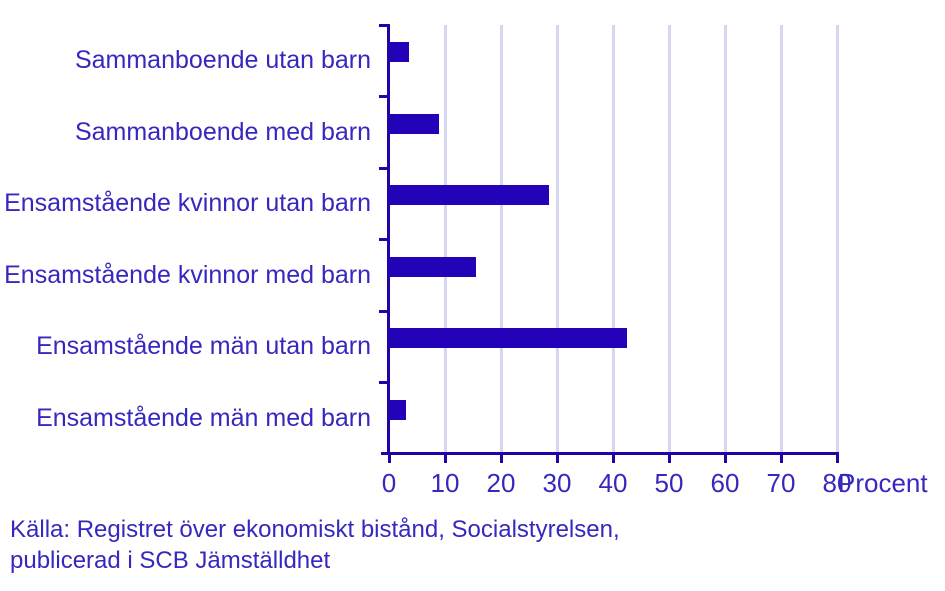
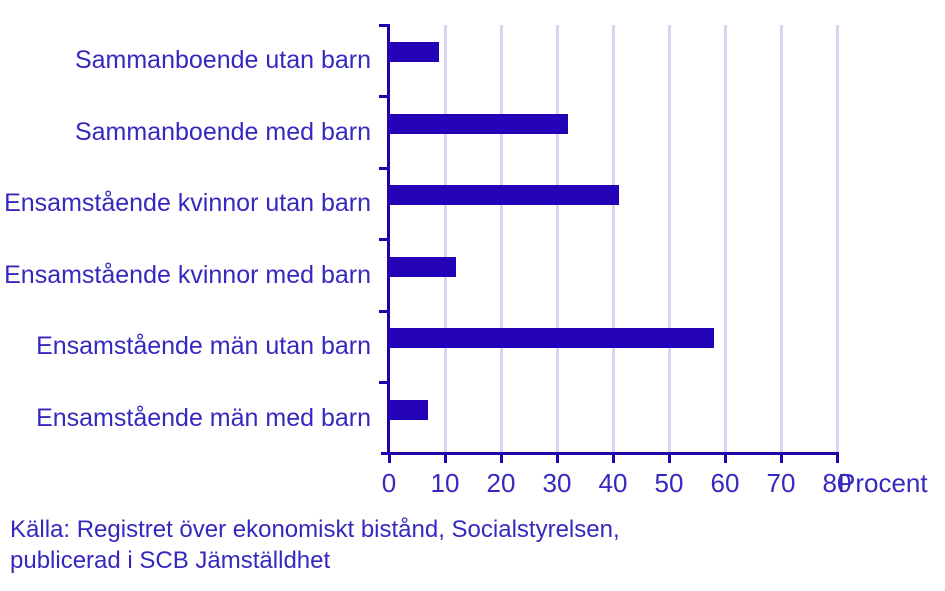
Sammanboende utan barn: 4 -> 9
Sammanboende med barn: 9 -> 32
Ensamstående kvinnor utan barn: 28 -> 41
Ensamstående kvinnor med barn: 16 -> 12
Ensamstående män utan barn: 42 -> 58
Ensamstående män med barn: 3 -> 7
